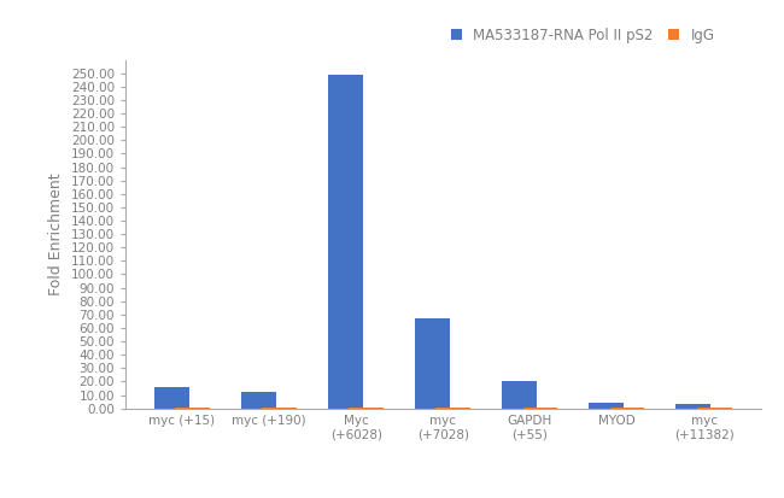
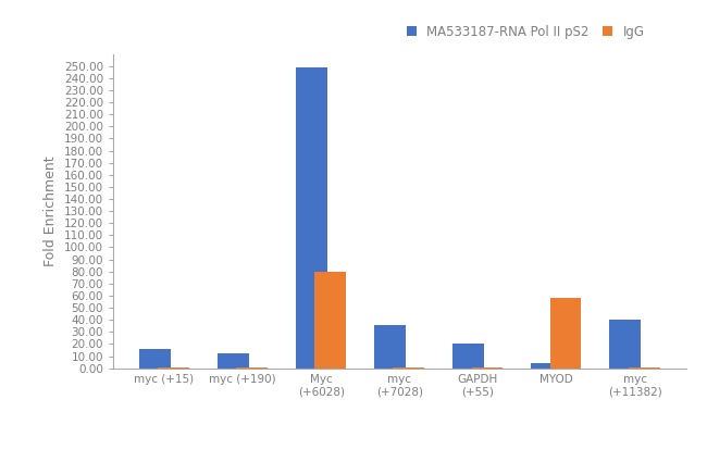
IgG/Myc (+6028): 0 -> 80
MA533187-RNA Pol II pS2/myc (+7028): 67 -> 36
IgG/MYOD: 0 -> 58
MA533187-RNA Pol II pS2/myc (+11382): 4 -> 40
